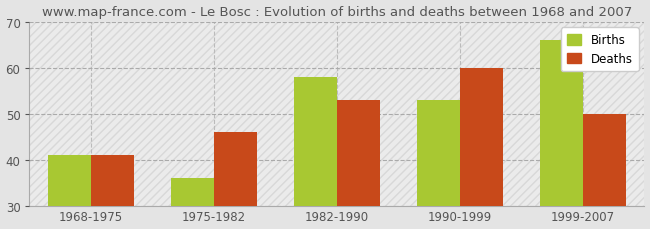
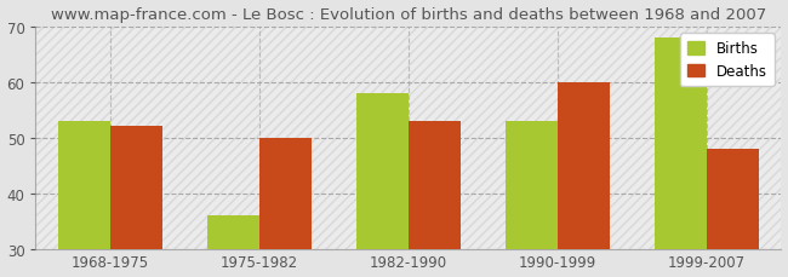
Births/1968-1975: 41 -> 53
Deaths/1968-1975: 41 -> 52
Deaths/1975-1982: 46 -> 50
Births/1999-2007: 66 -> 68
Deaths/1999-2007: 50 -> 48
